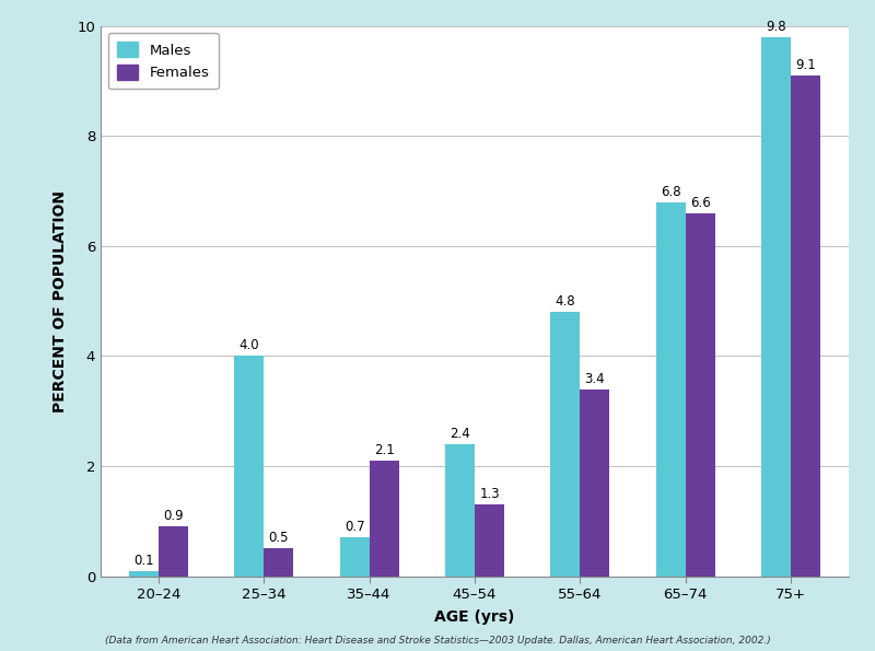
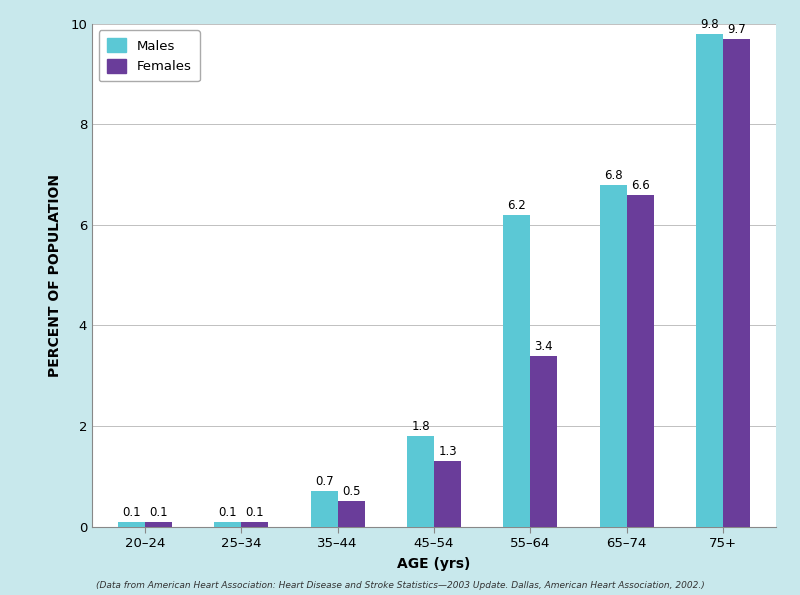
Females/20–24: 0.9 -> 0.1
Males/25–34: 4.0 -> 0.1
Females/25–34: 0.5 -> 0.1
Females/35–44: 2.1 -> 0.5
Males/45–54: 2.4 -> 1.8
Males/55–64: 4.8 -> 6.2
Females/75+: 9.1 -> 9.7
